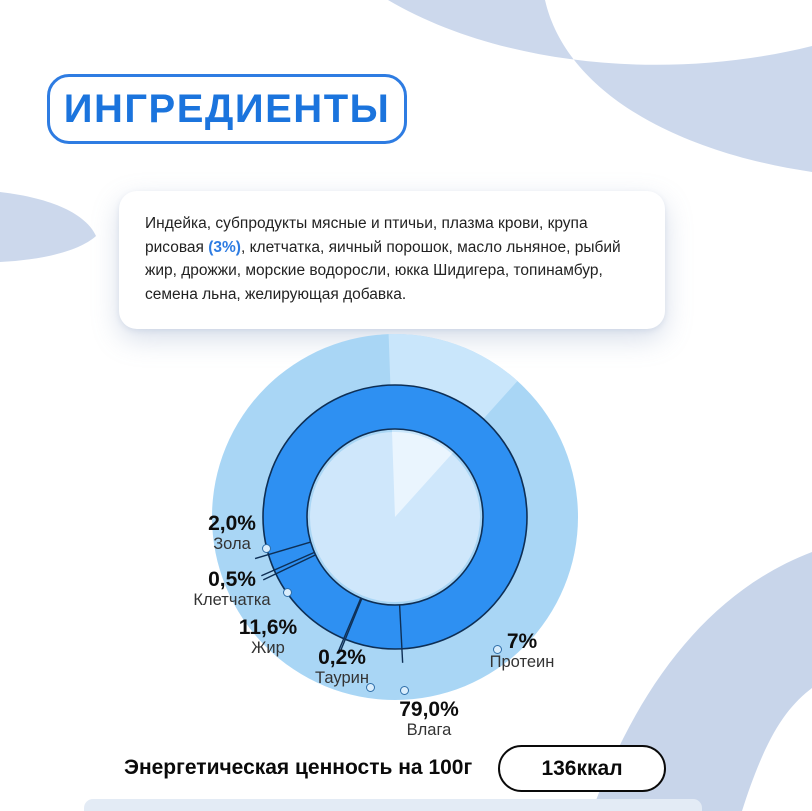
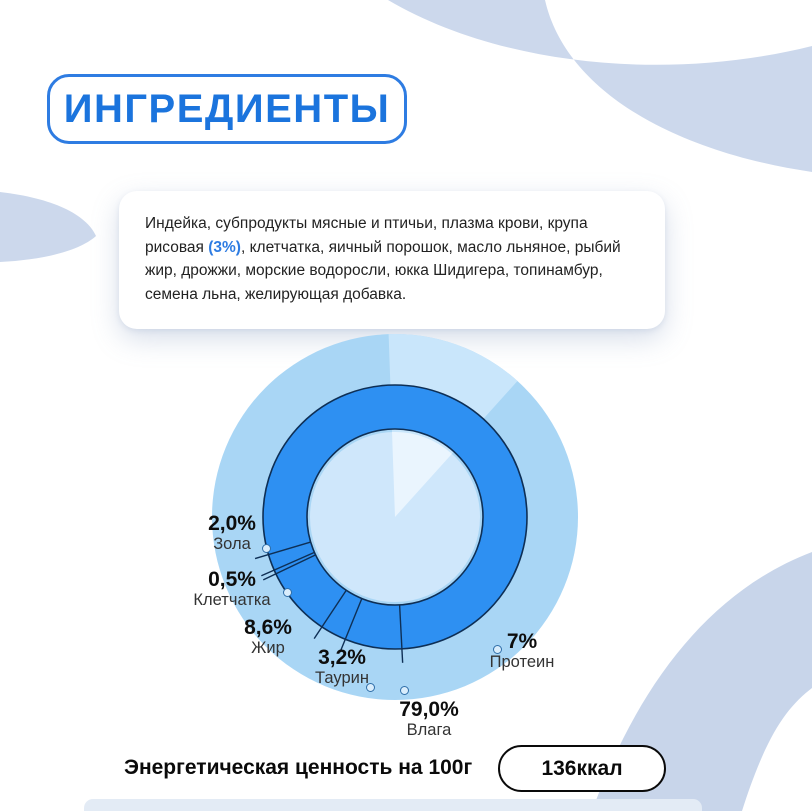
Жир: 11,6% -> 8,6%
Таурин: 0,2% -> 3,2%
